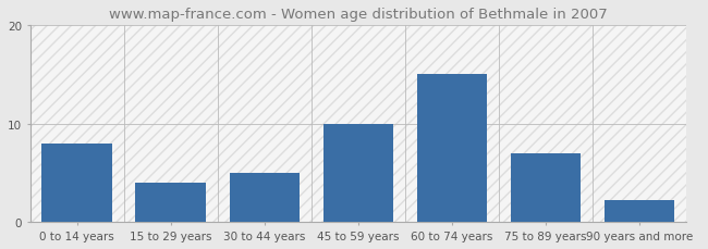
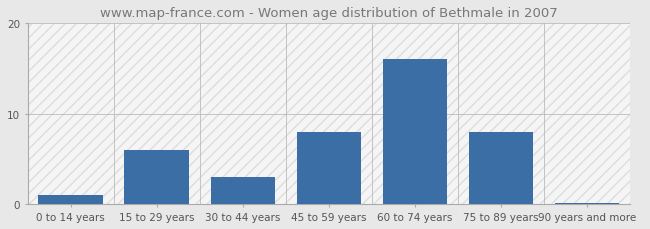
0 to 14 years: 8.0 -> 1.0
15 to 29 years: 4.0 -> 6.0
30 to 44 years: 5.0 -> 3.0
45 to 59 years: 10.0 -> 8.0
60 to 74 years: 15.0 -> 16.0
75 to 89 years: 7.0 -> 8.0
90 years and more: 2.2 -> 0.2
